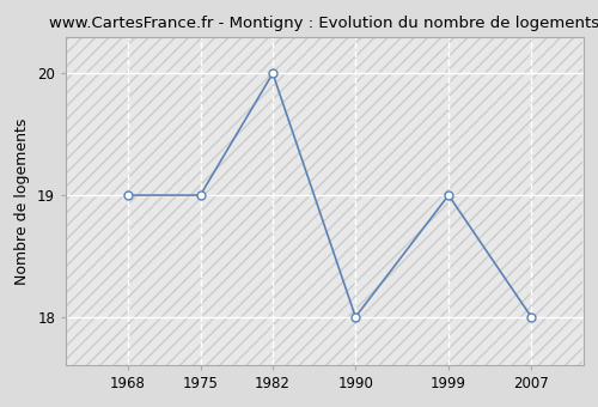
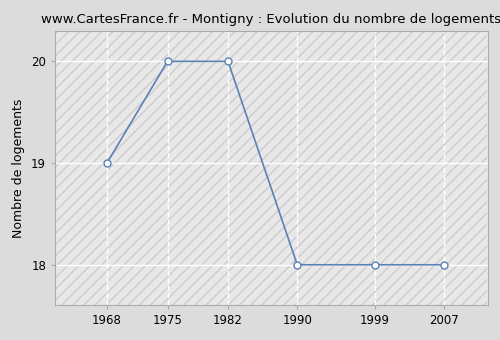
1975: 19 -> 20
1999: 19 -> 18
